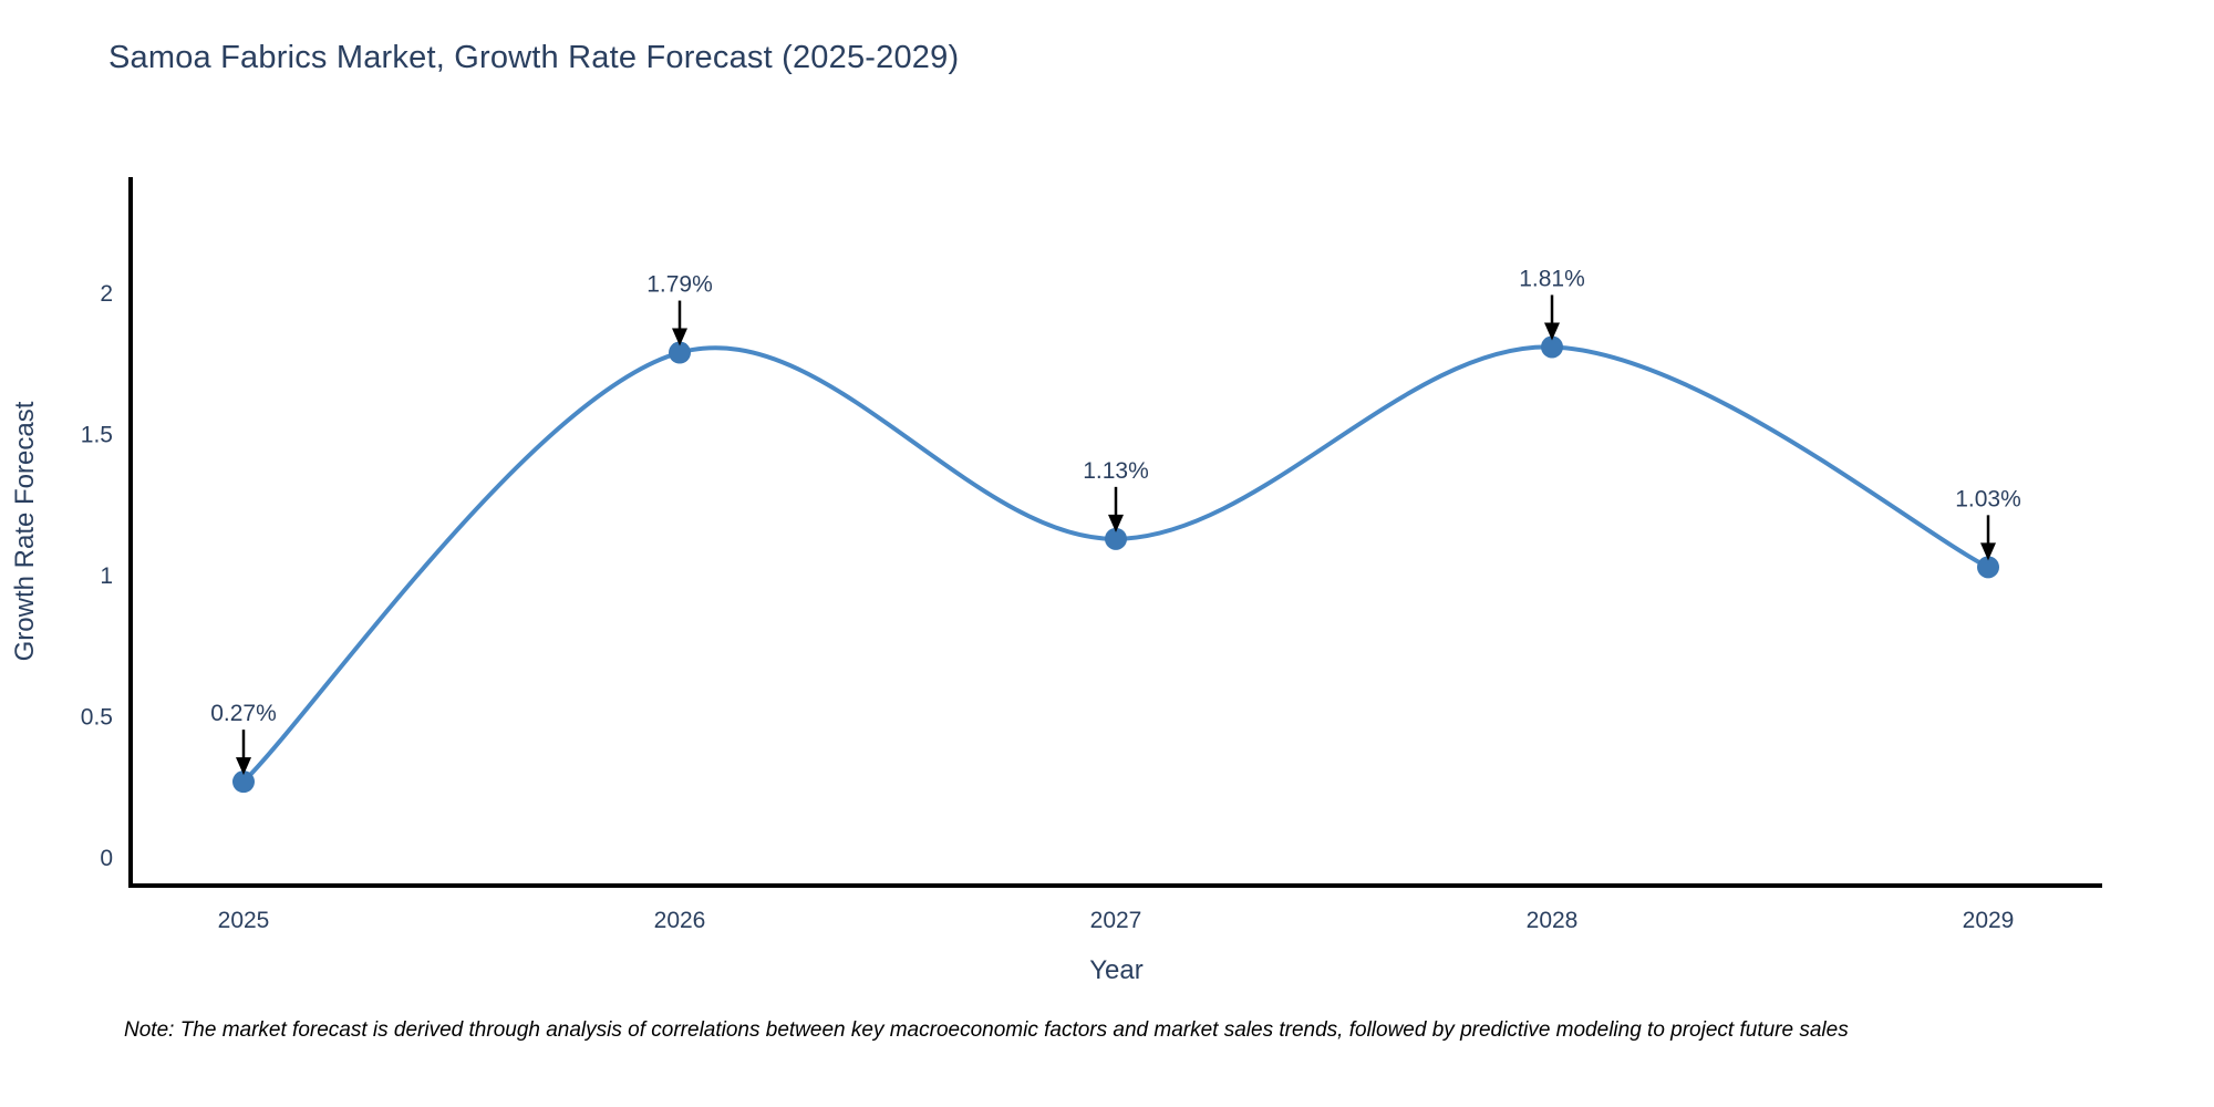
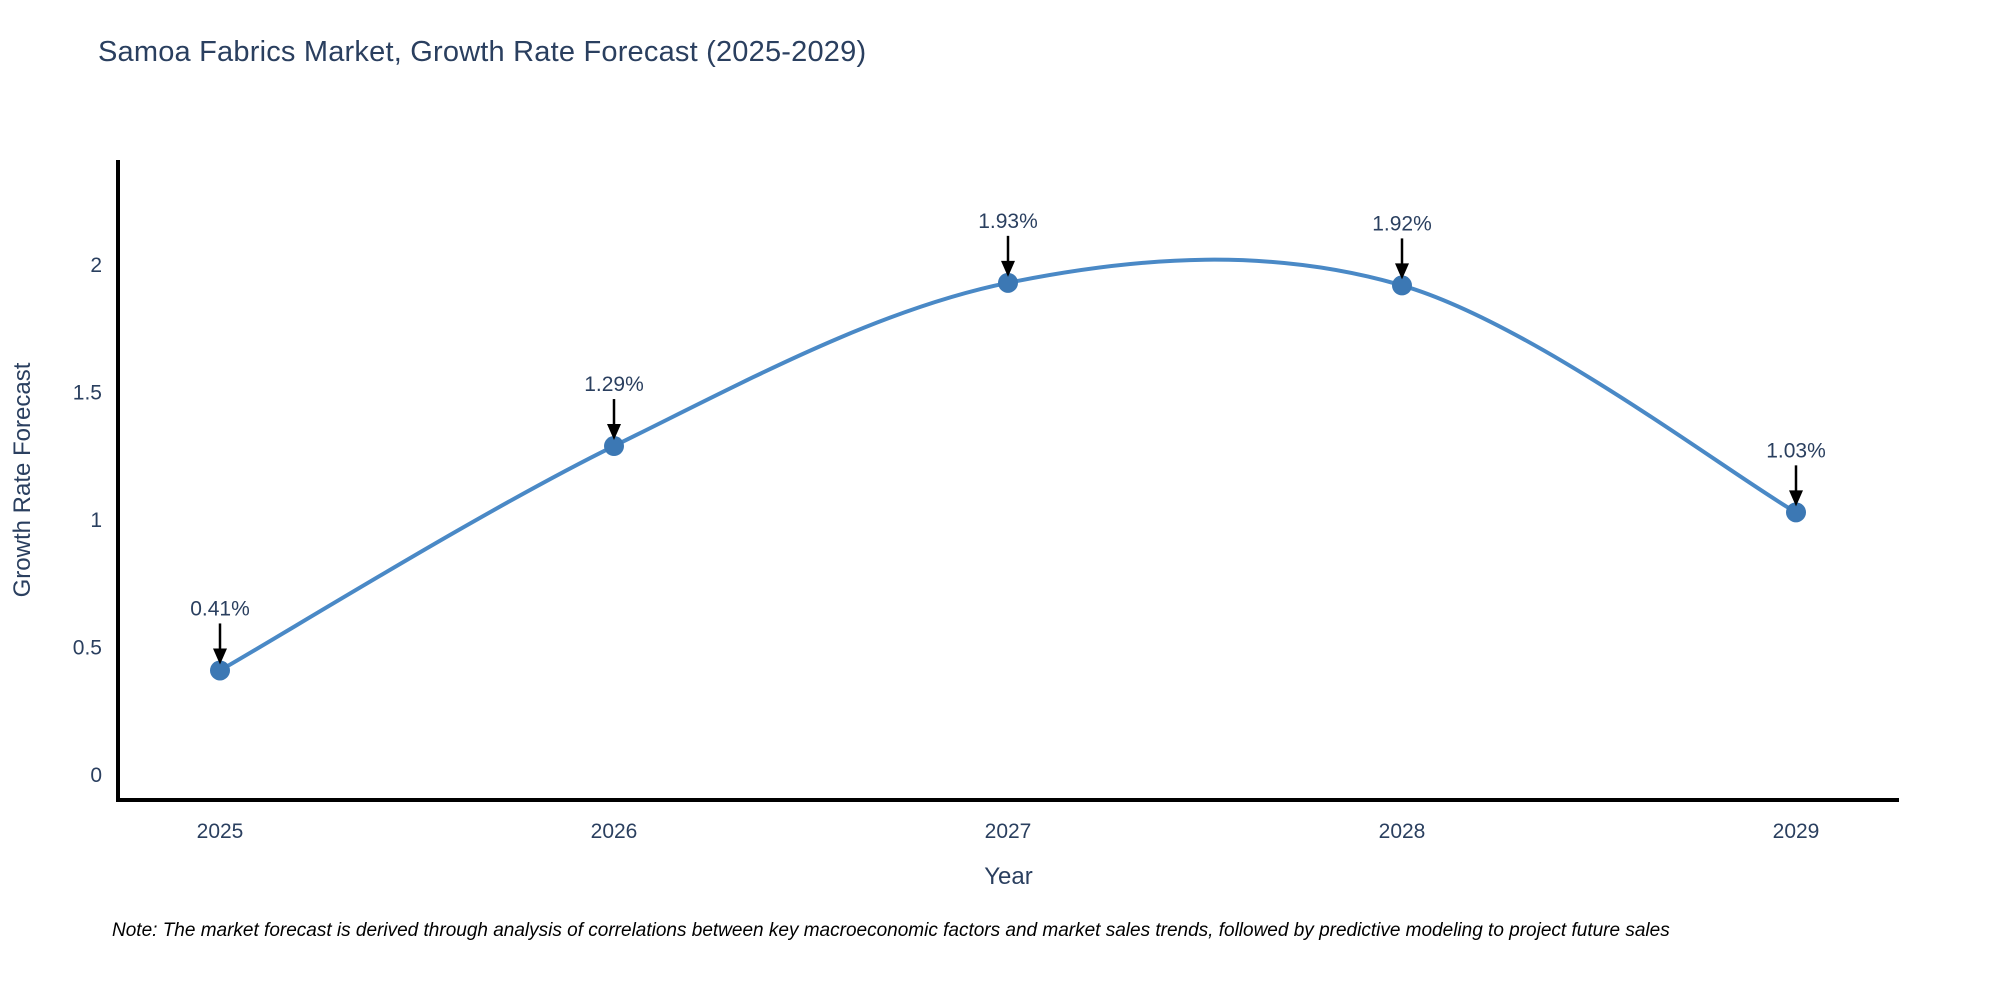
2025: 0.27% -> 0.41%
2026: 1.79% -> 1.29%
2027: 1.13% -> 1.93%
2028: 1.81% -> 1.92%
